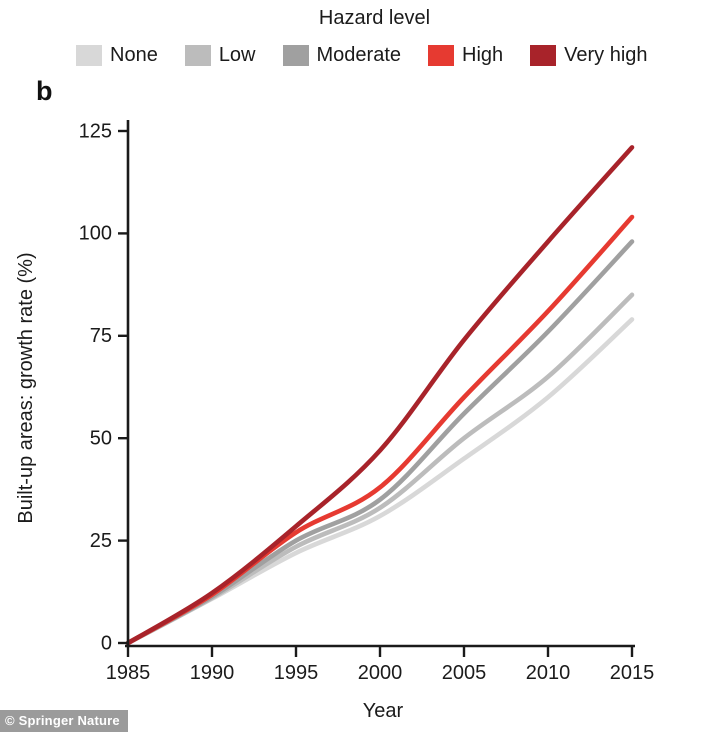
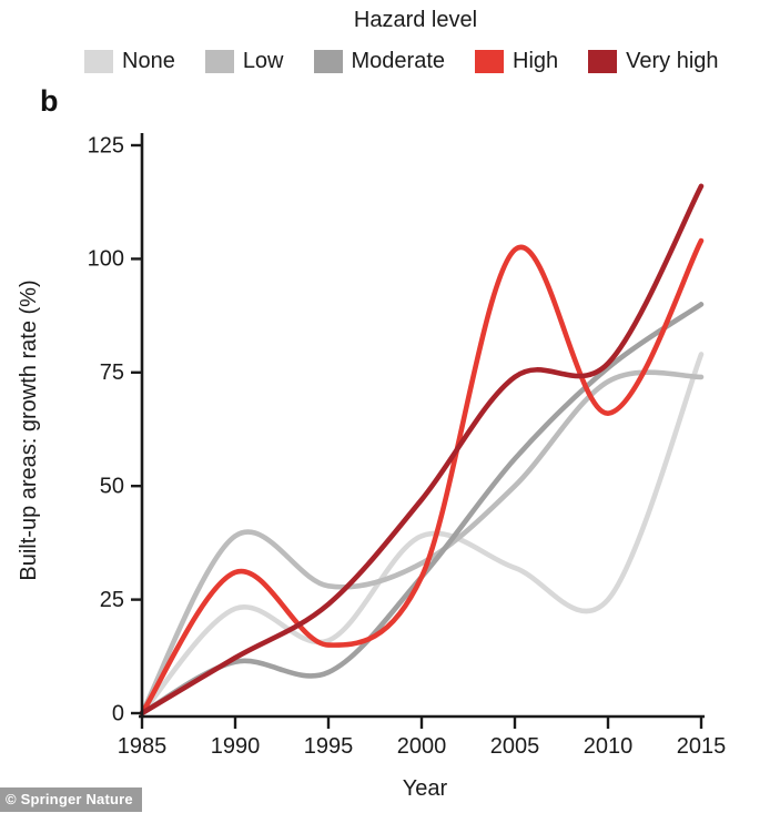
None/1990: 11 -> 23
Low/1990: 11 -> 39
High/1990: 12 -> 31
None/1995: 22 -> 16
Low/1995: 24 -> 28
Moderate/1995: 25 -> 9
High/1995: 27 -> 15
Very high/1995: 28 -> 24
None/2000: 31 -> 39
Moderate/2000: 35 -> 30
High/2000: 38 -> 30
None/2005: 45 -> 32
High/2005: 60 -> 102
None/2010: 60 -> 25
Low/2010: 65 -> 73
High/2010: 81 -> 66
Very high/2010: 98 -> 77
Low/2015: 85 -> 74
Moderate/2015: 98 -> 90
Very high/2015: 121 -> 116
